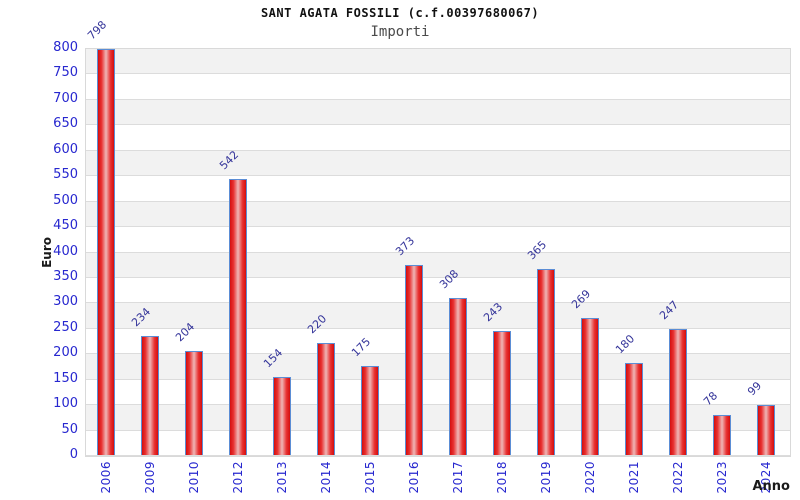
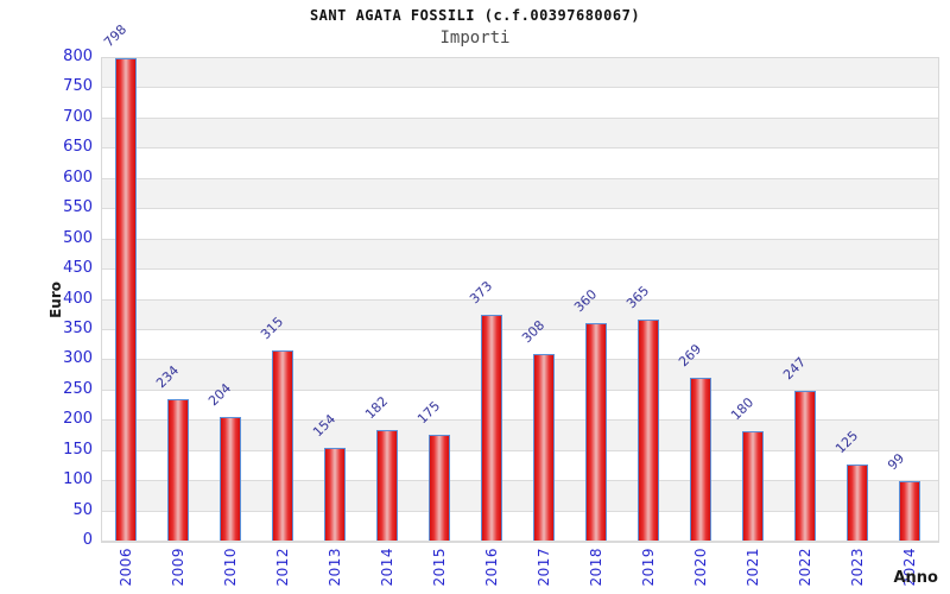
2012: 542 -> 315
2014: 220 -> 182
2018: 243 -> 360
2023: 78 -> 125
